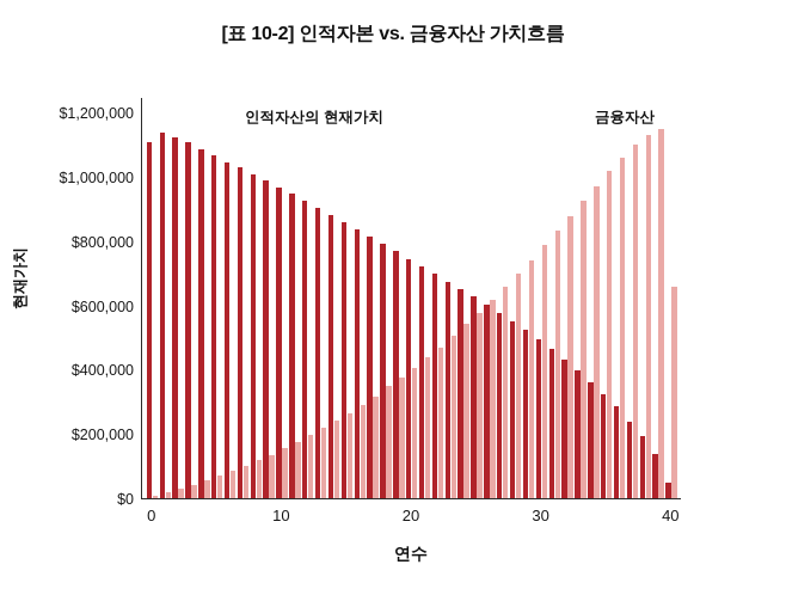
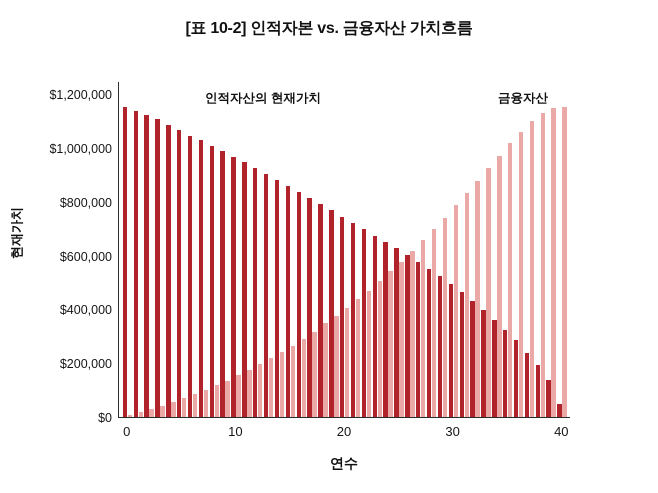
인적자산의 현재가치/0: $1110000 -> $1160000
금융자산/40: $660000 -> $1160000
